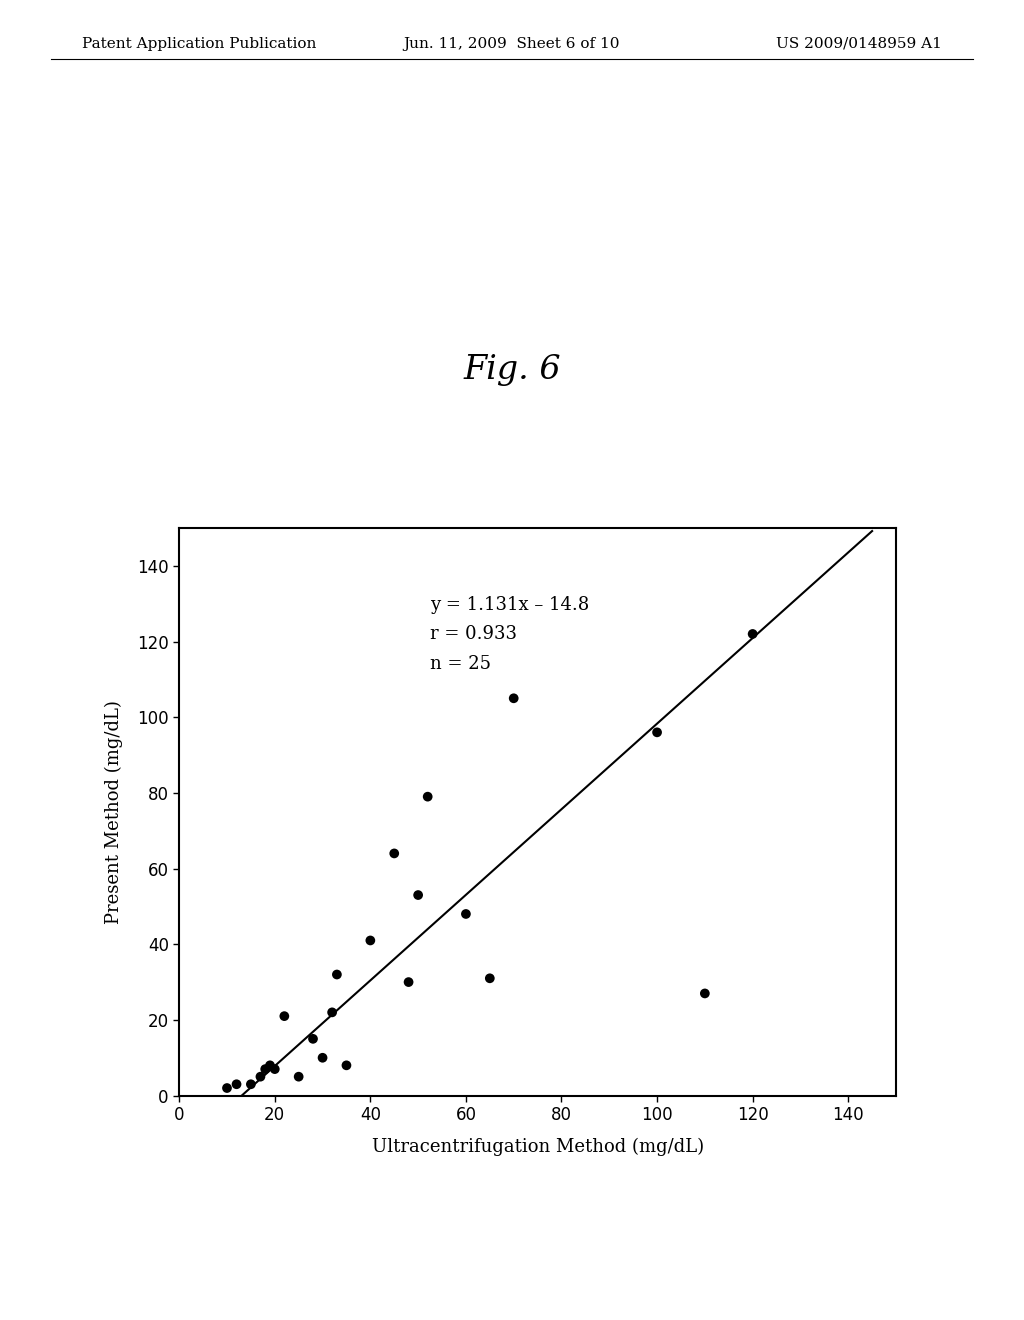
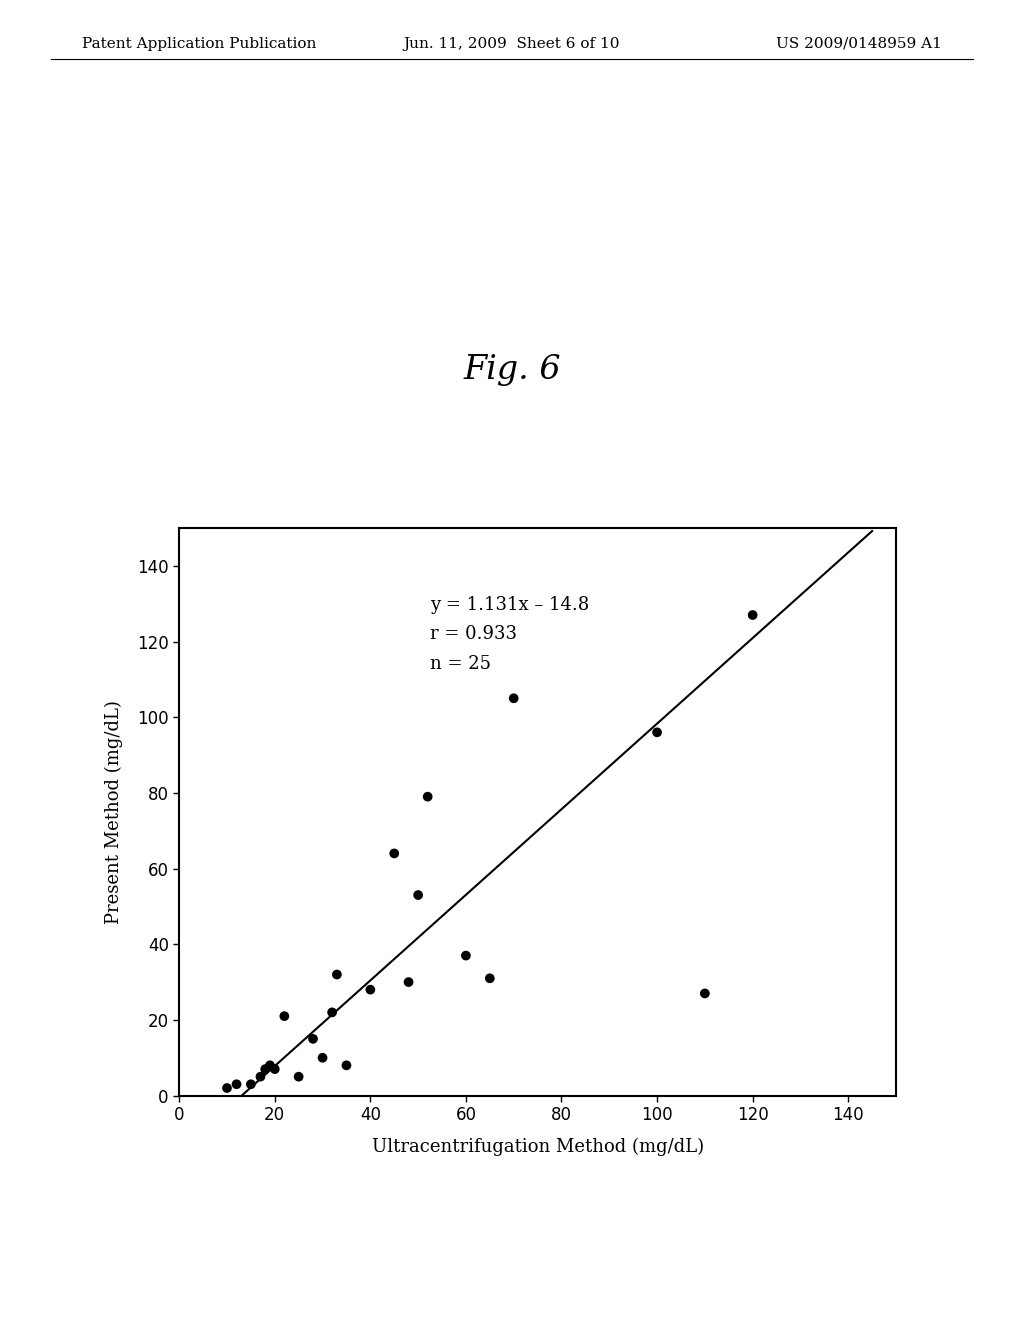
40: 41 -> 28
60: 48 -> 37
120: 122 -> 127
